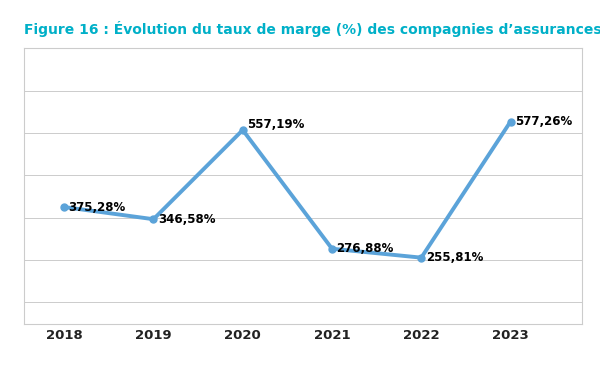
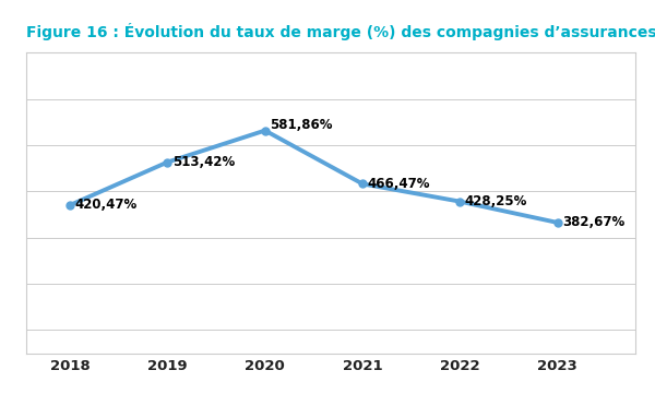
2018: 375,28% -> 420,47%
2019: 346,58% -> 513,42%
2020: 557,19% -> 581,86%
2021: 276,88% -> 466,47%
2022: 255,81% -> 428,25%
2023: 577,26% -> 382,67%
